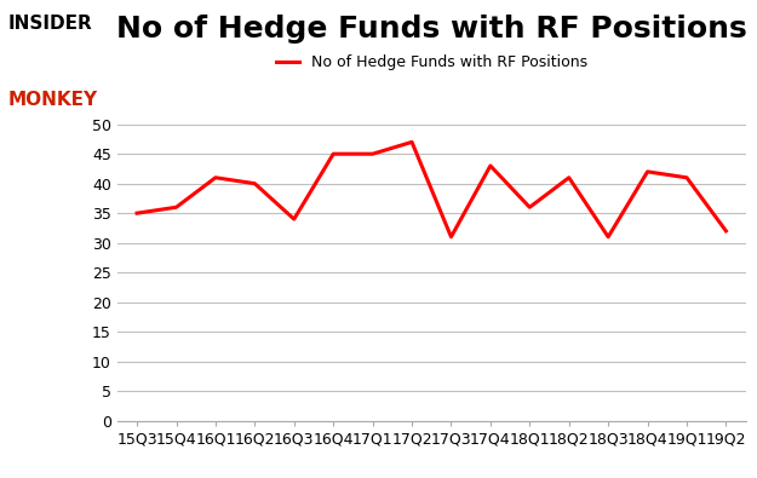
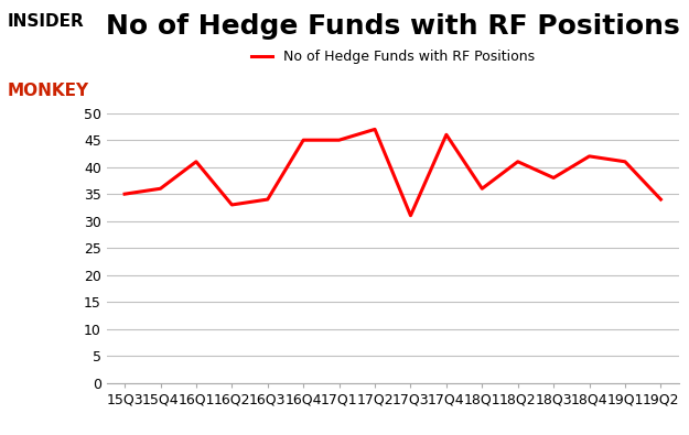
16Q2: 40 -> 33
17Q4: 43 -> 46
18Q3: 31 -> 38
19Q2: 32 -> 34
